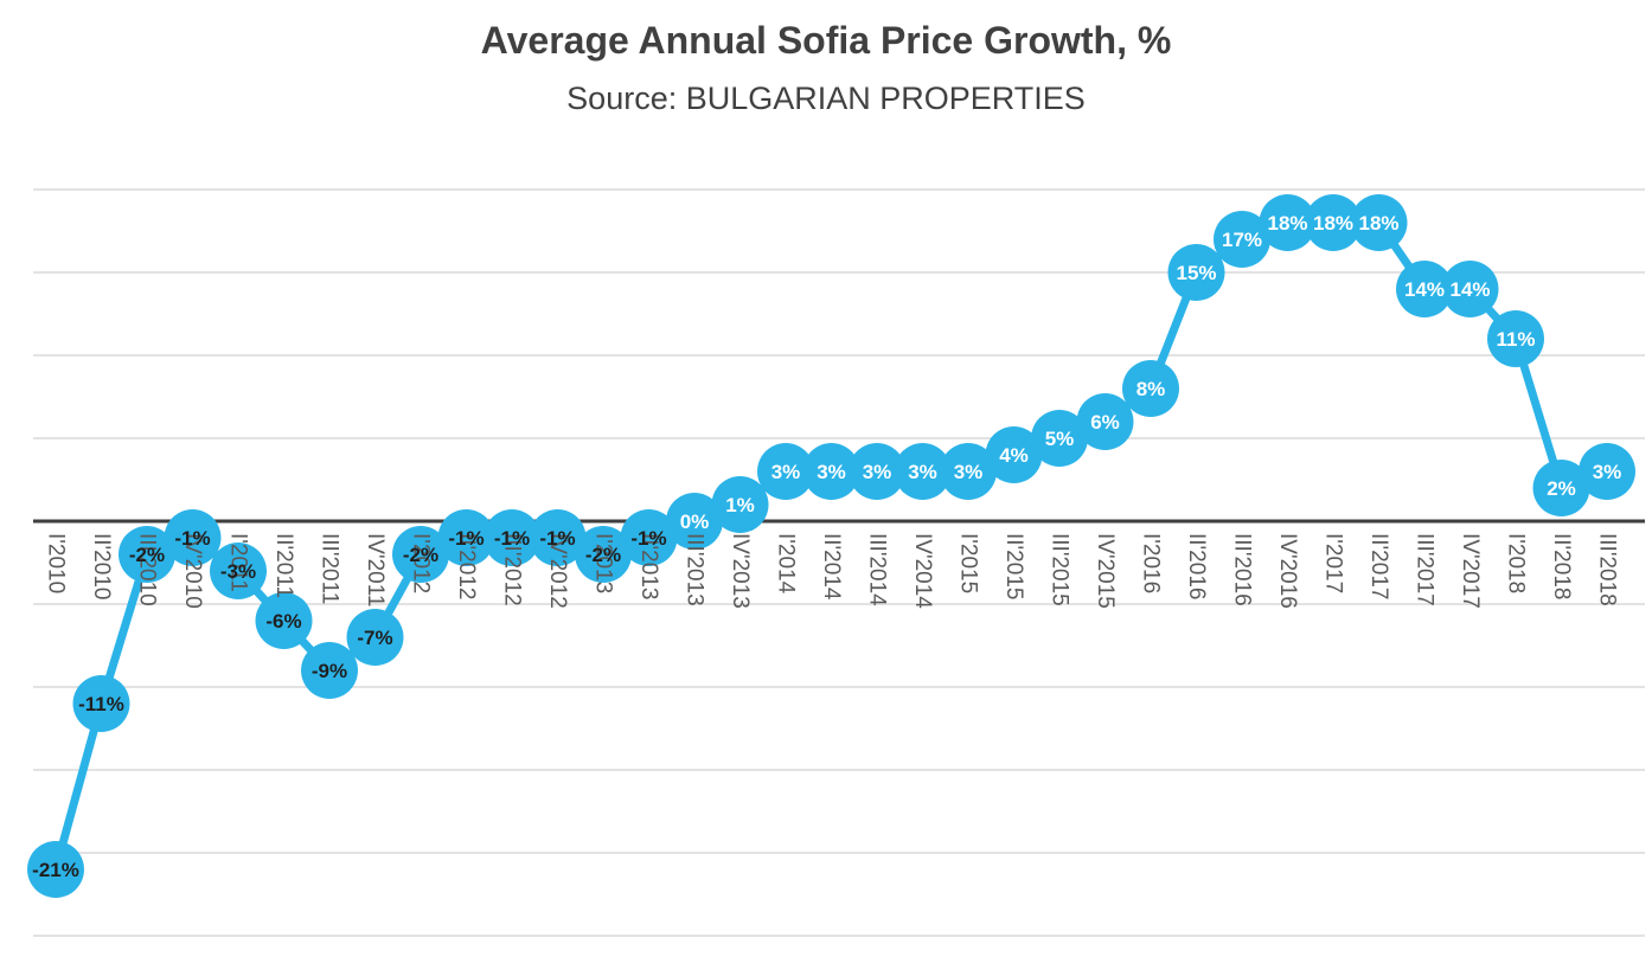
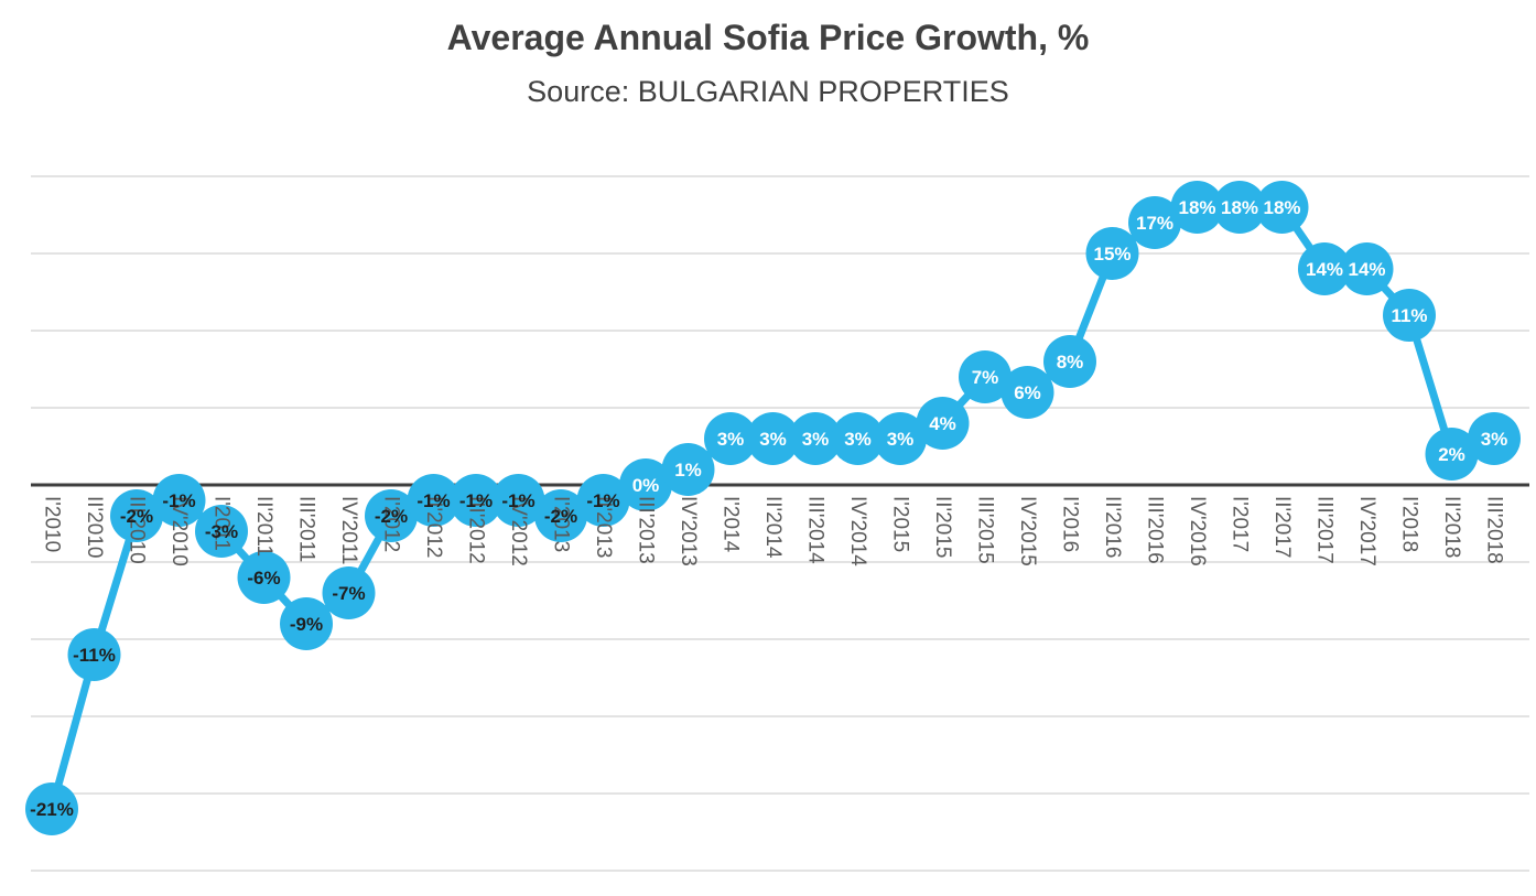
III'2015: 5% -> 7%
